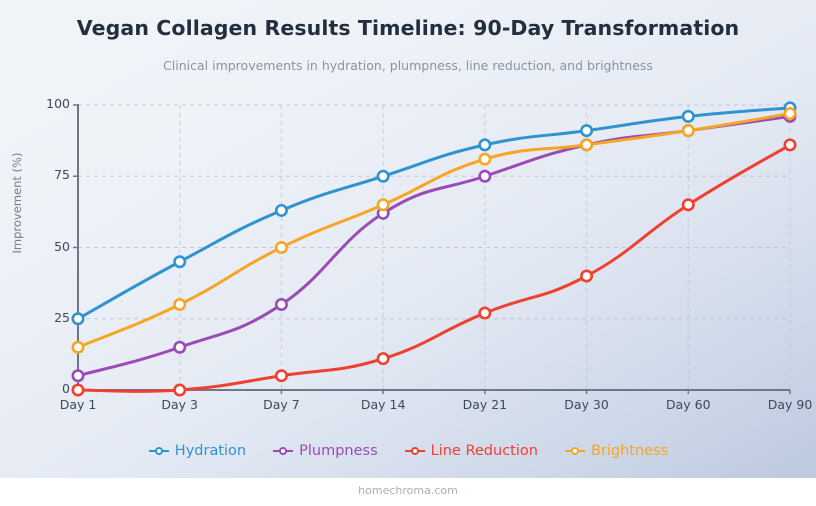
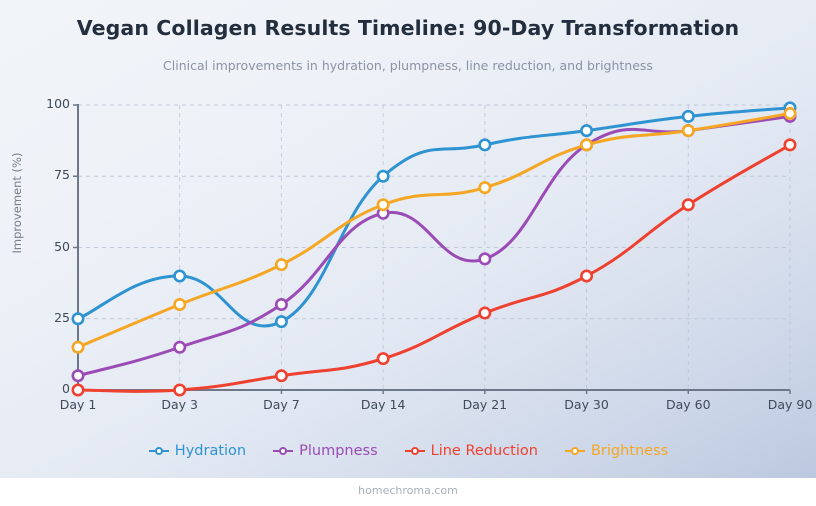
Hydration/Day 3: 45 -> 40
Hydration/Day 7: 63 -> 24
Brightness/Day 7: 50 -> 44
Plumpness/Day 21: 75 -> 46
Brightness/Day 21: 81 -> 71
